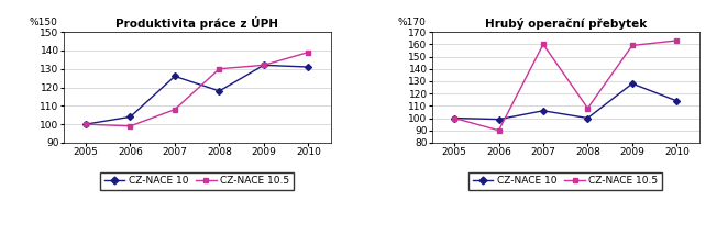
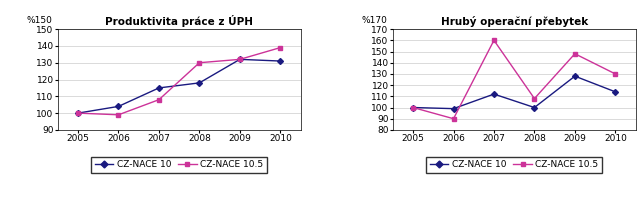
Produktivita práce z ÚPH/CZ-NACE 10/2007: 126 -> 115
Hrubý operační přebytek/CZ-NACE 10/2007: 106 -> 112
Hrubý operační přebytek/CZ-NACE 10.5/2009: 159 -> 148
Hrubý operační přebytek/CZ-NACE 10.5/2010: 163 -> 130
